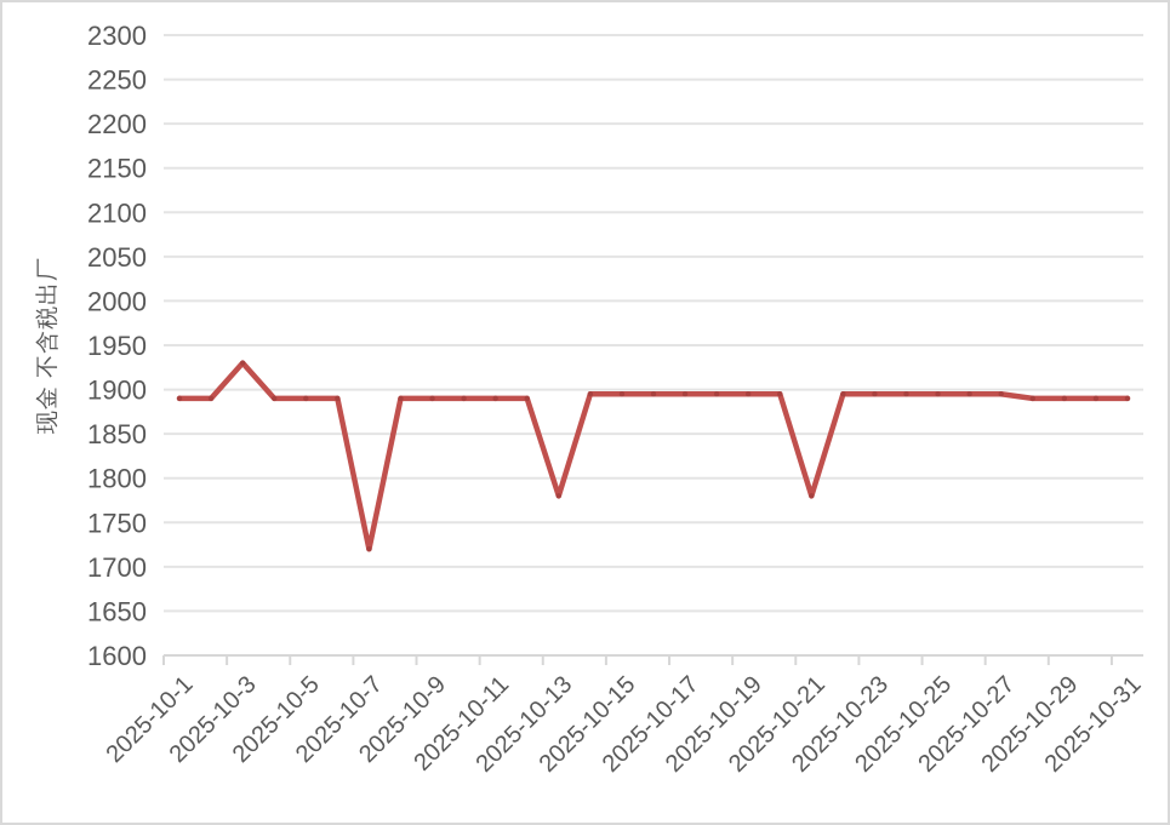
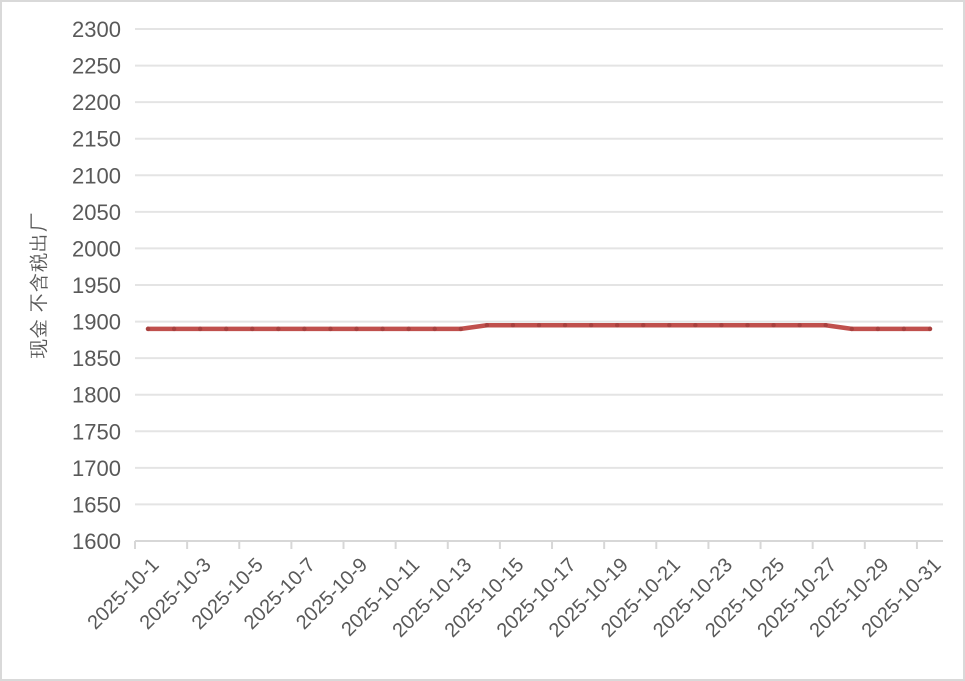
2025-10-3: 1930 -> 1890
2025-10-7: 1720 -> 1890
2025-10-13: 1780 -> 1890
2025-10-21: 1780 -> 1900
